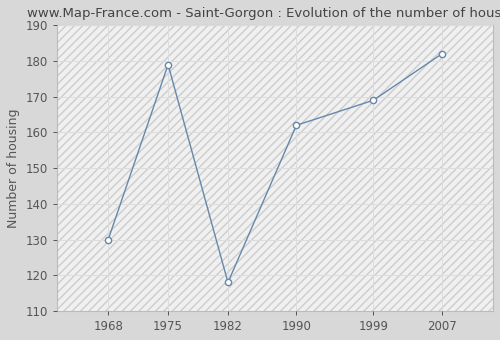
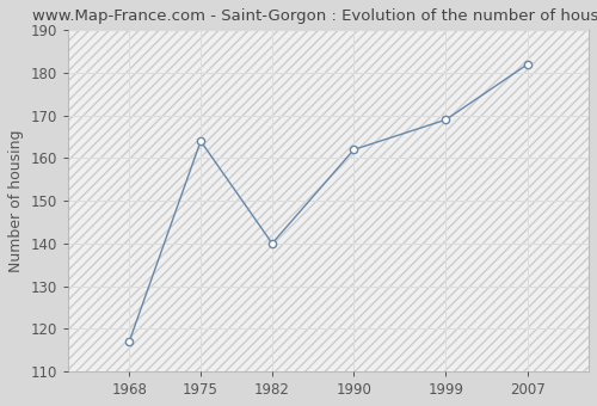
1968: 130 -> 117
1975: 179 -> 164
1982: 118 -> 140
